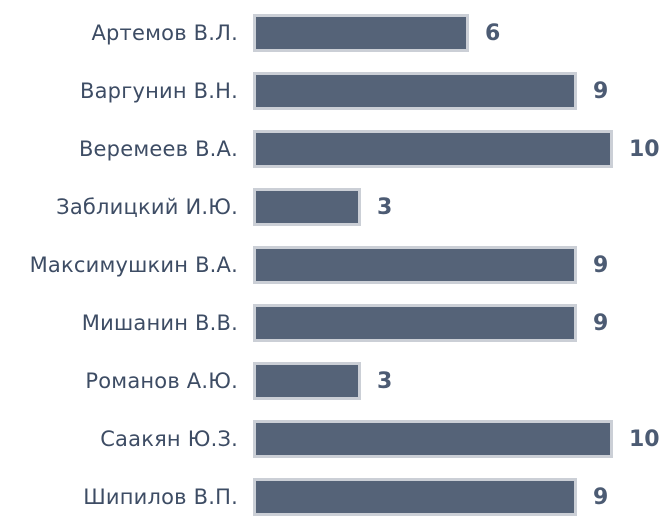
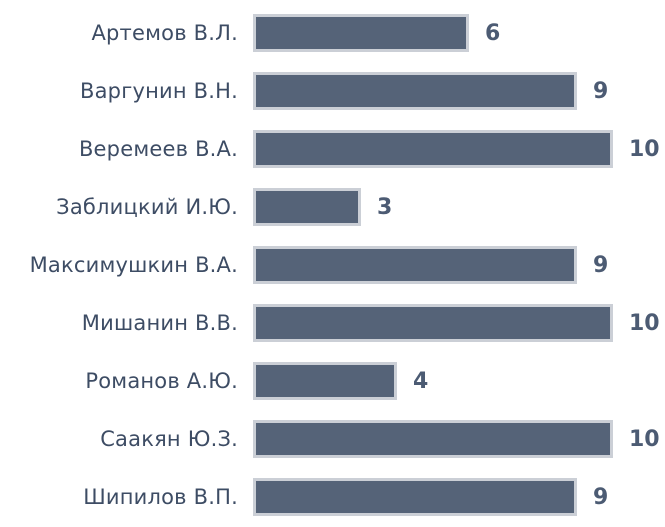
Мишанин В.В.: 9 -> 10
Романов А.Ю.: 3 -> 4
